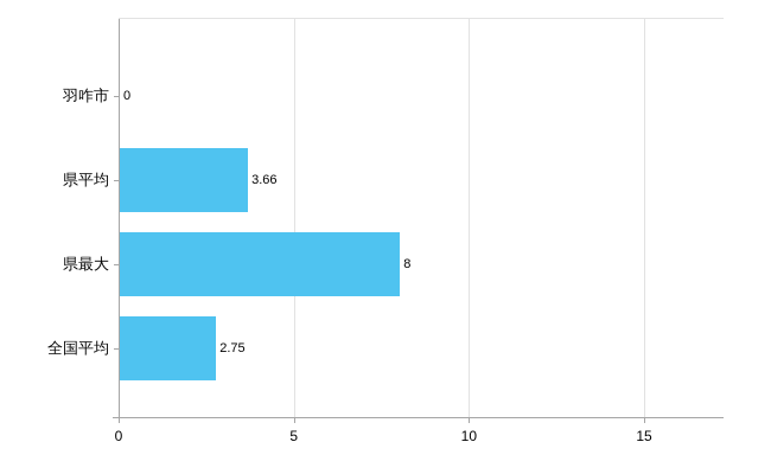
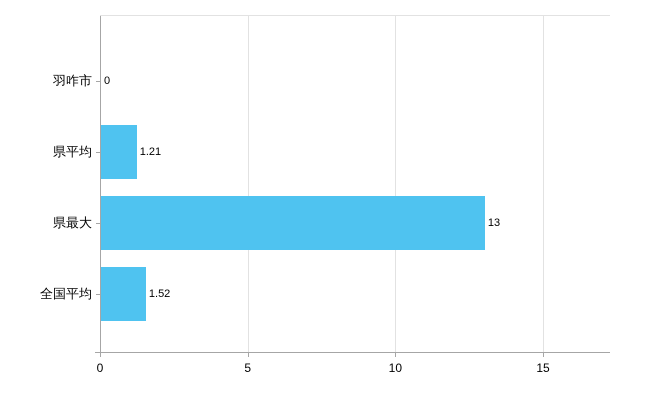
県平均: 3.66 -> 1.21
県最大: 8 -> 13
全国平均: 2.75 -> 1.52
